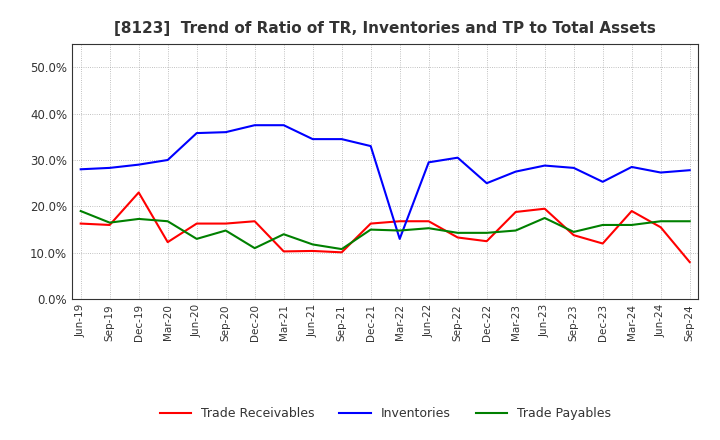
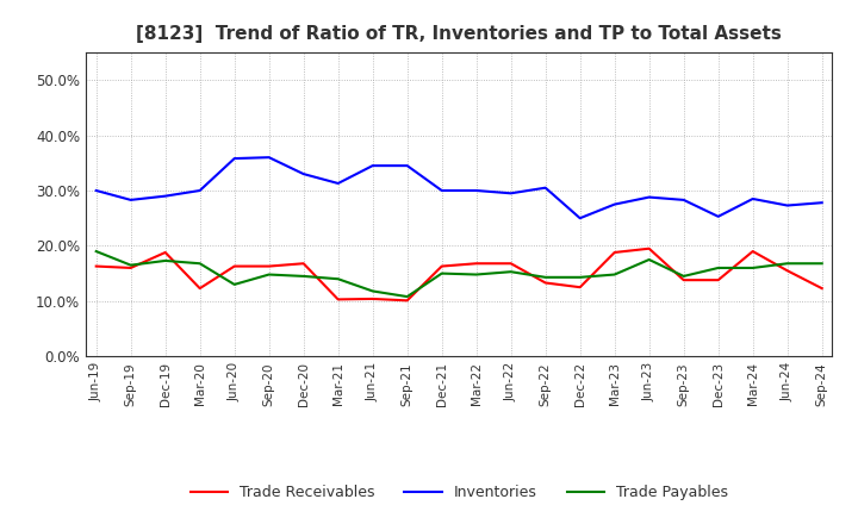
Inventories/Jun-19: 28.0% -> 30.0%
Trade Receivables/Dec-19: 23.0% -> 18.8%
Inventories/Dec-20: 37.5% -> 33.0%
Trade Payables/Dec-20: 11.0% -> 14.5%
Inventories/Mar-21: 37.5% -> 31.3%
Inventories/Dec-21: 33.0% -> 30.0%
Inventories/Mar-22: 13.0% -> 30.0%
Trade Receivables/Dec-23: 12.0% -> 13.8%
Trade Receivables/Sep-24: 8.0% -> 12.3%
